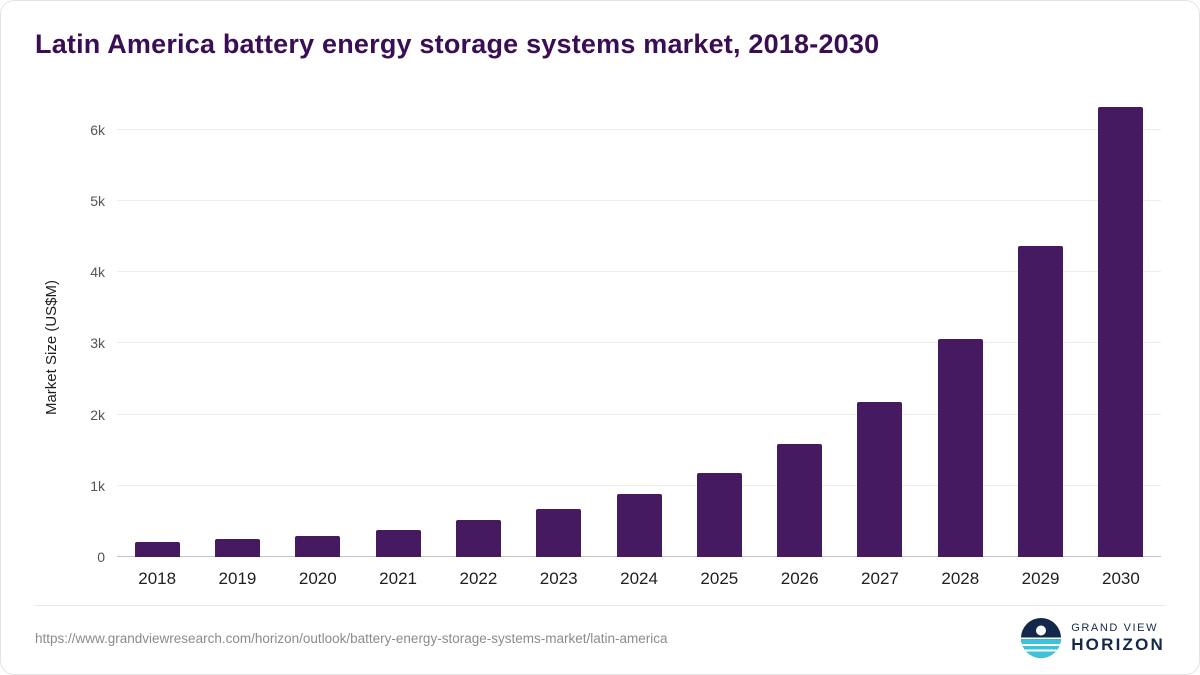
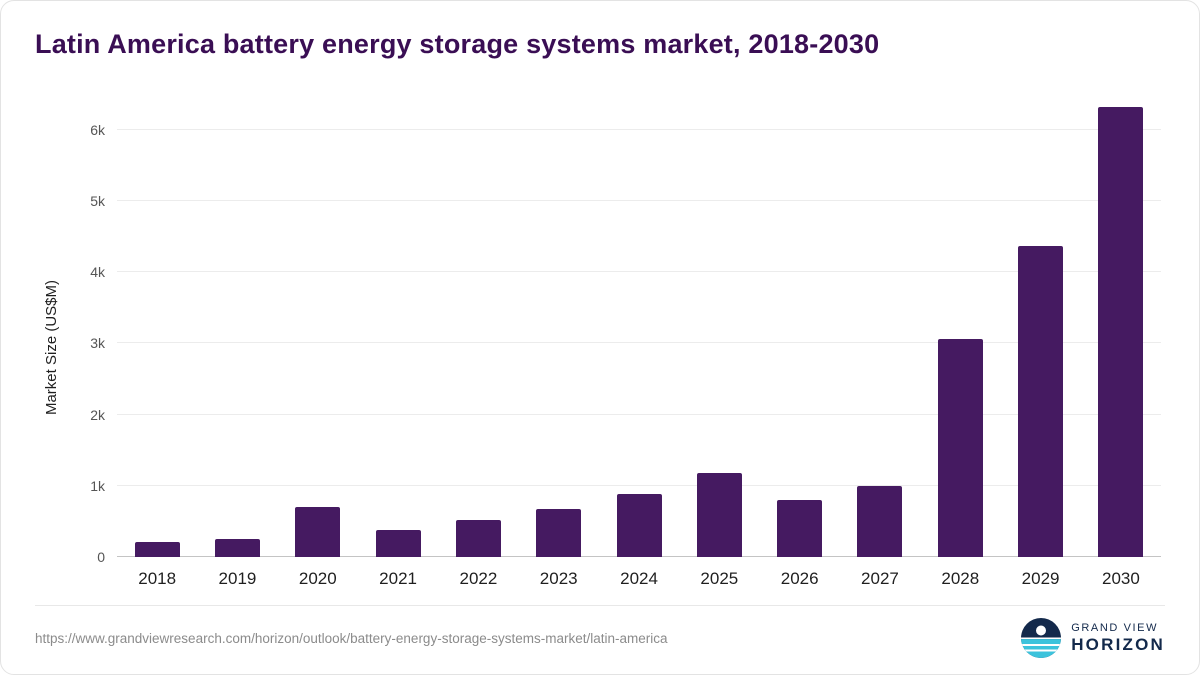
2020: 0.3k -> 0.7k
2026: 1.6k -> 0.8k
2027: 2.2k -> 1.0k
